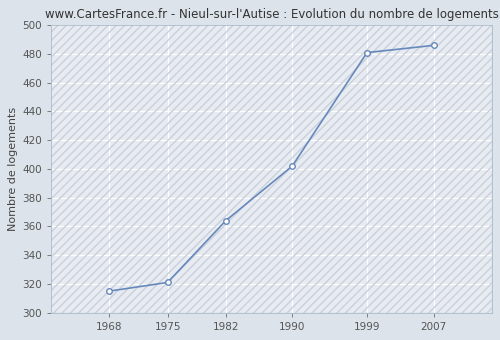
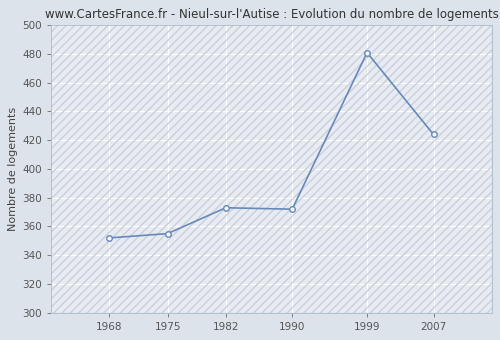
1968: 315 -> 352
1975: 321 -> 355
1982: 364 -> 373
1990: 402 -> 372
2007: 486 -> 424
